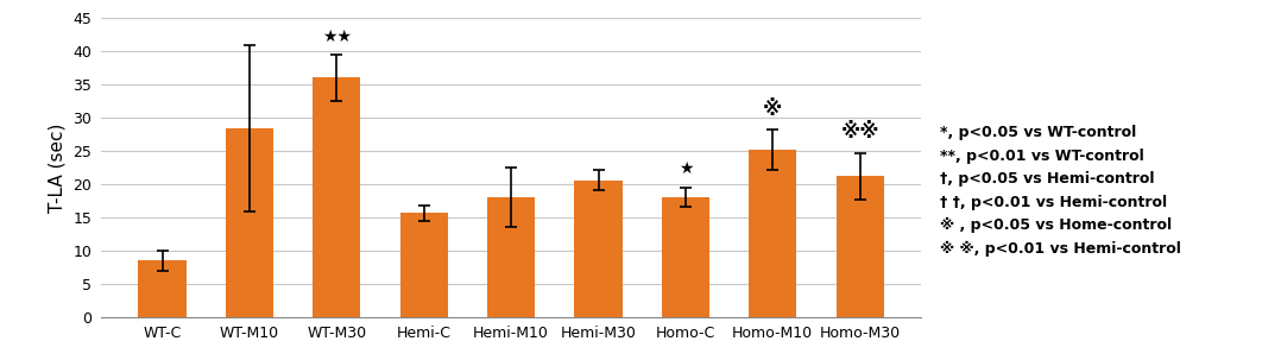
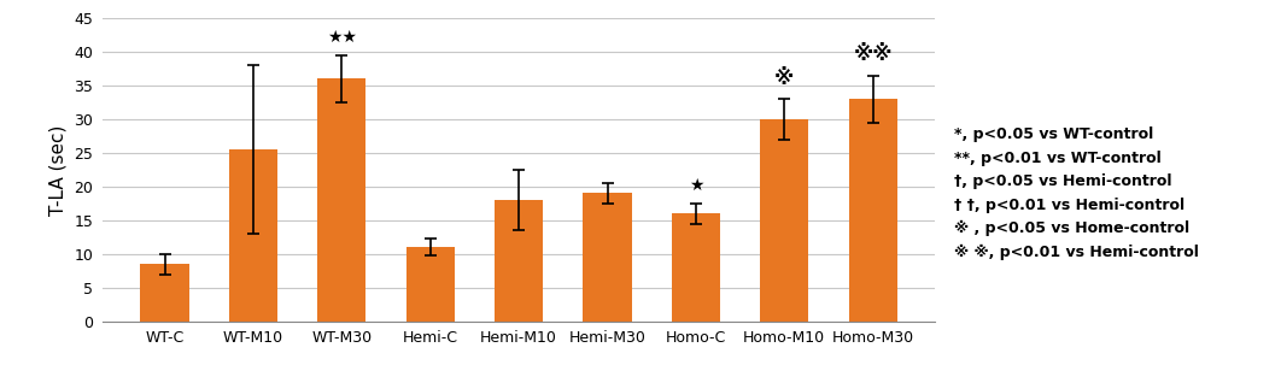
WT-M10: 28.4 -> 25.5
Hemi-C: 15.6 -> 11.0
Hemi-M30: 20.6 -> 19.0
Homo-C: 18.0 -> 16.0
Homo-M10: 25.2 -> 30.0
Homo-M30: 21.2 -> 33.0
